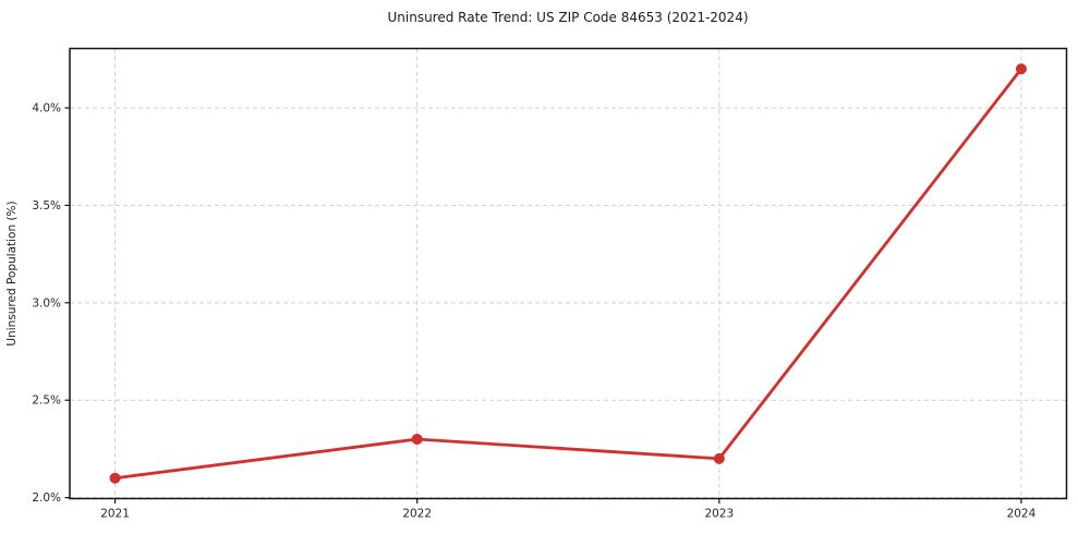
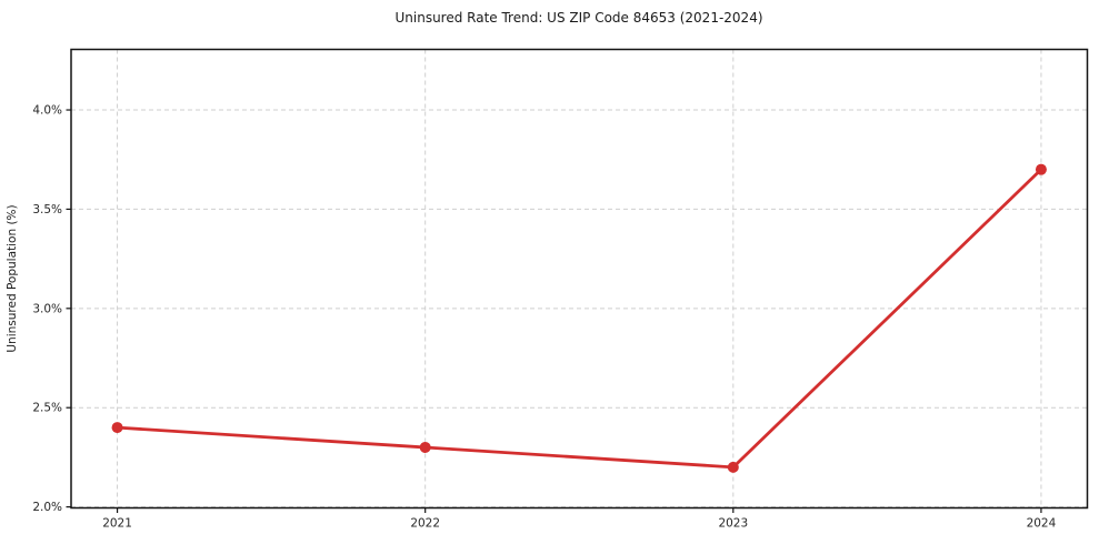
2021: 2.1% -> 2.4%
2024: 4.2% -> 3.7%
